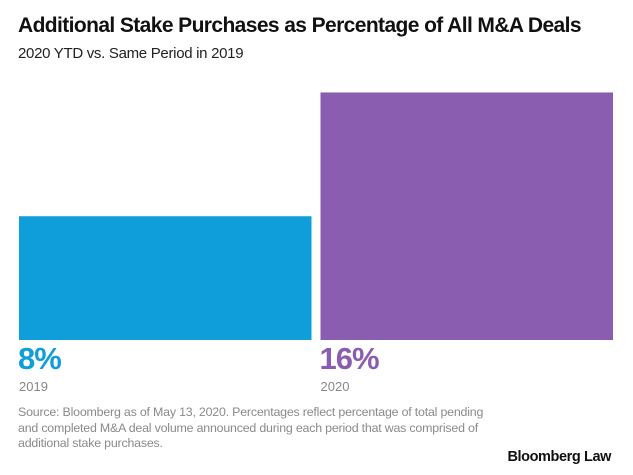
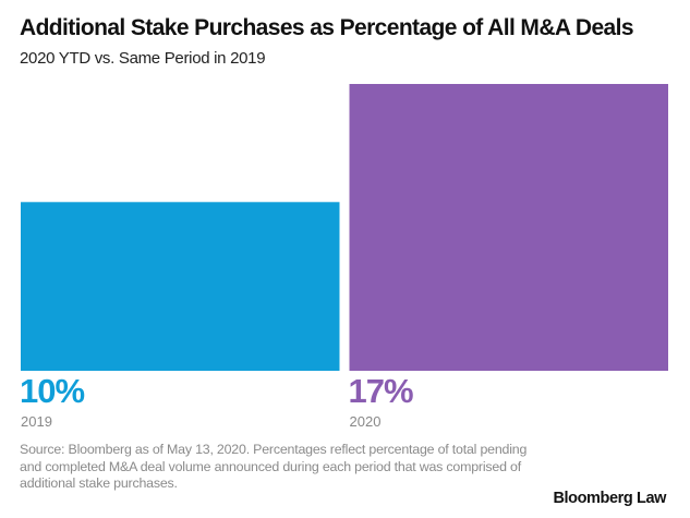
2019: 8% -> 10%
2020: 16% -> 17%
